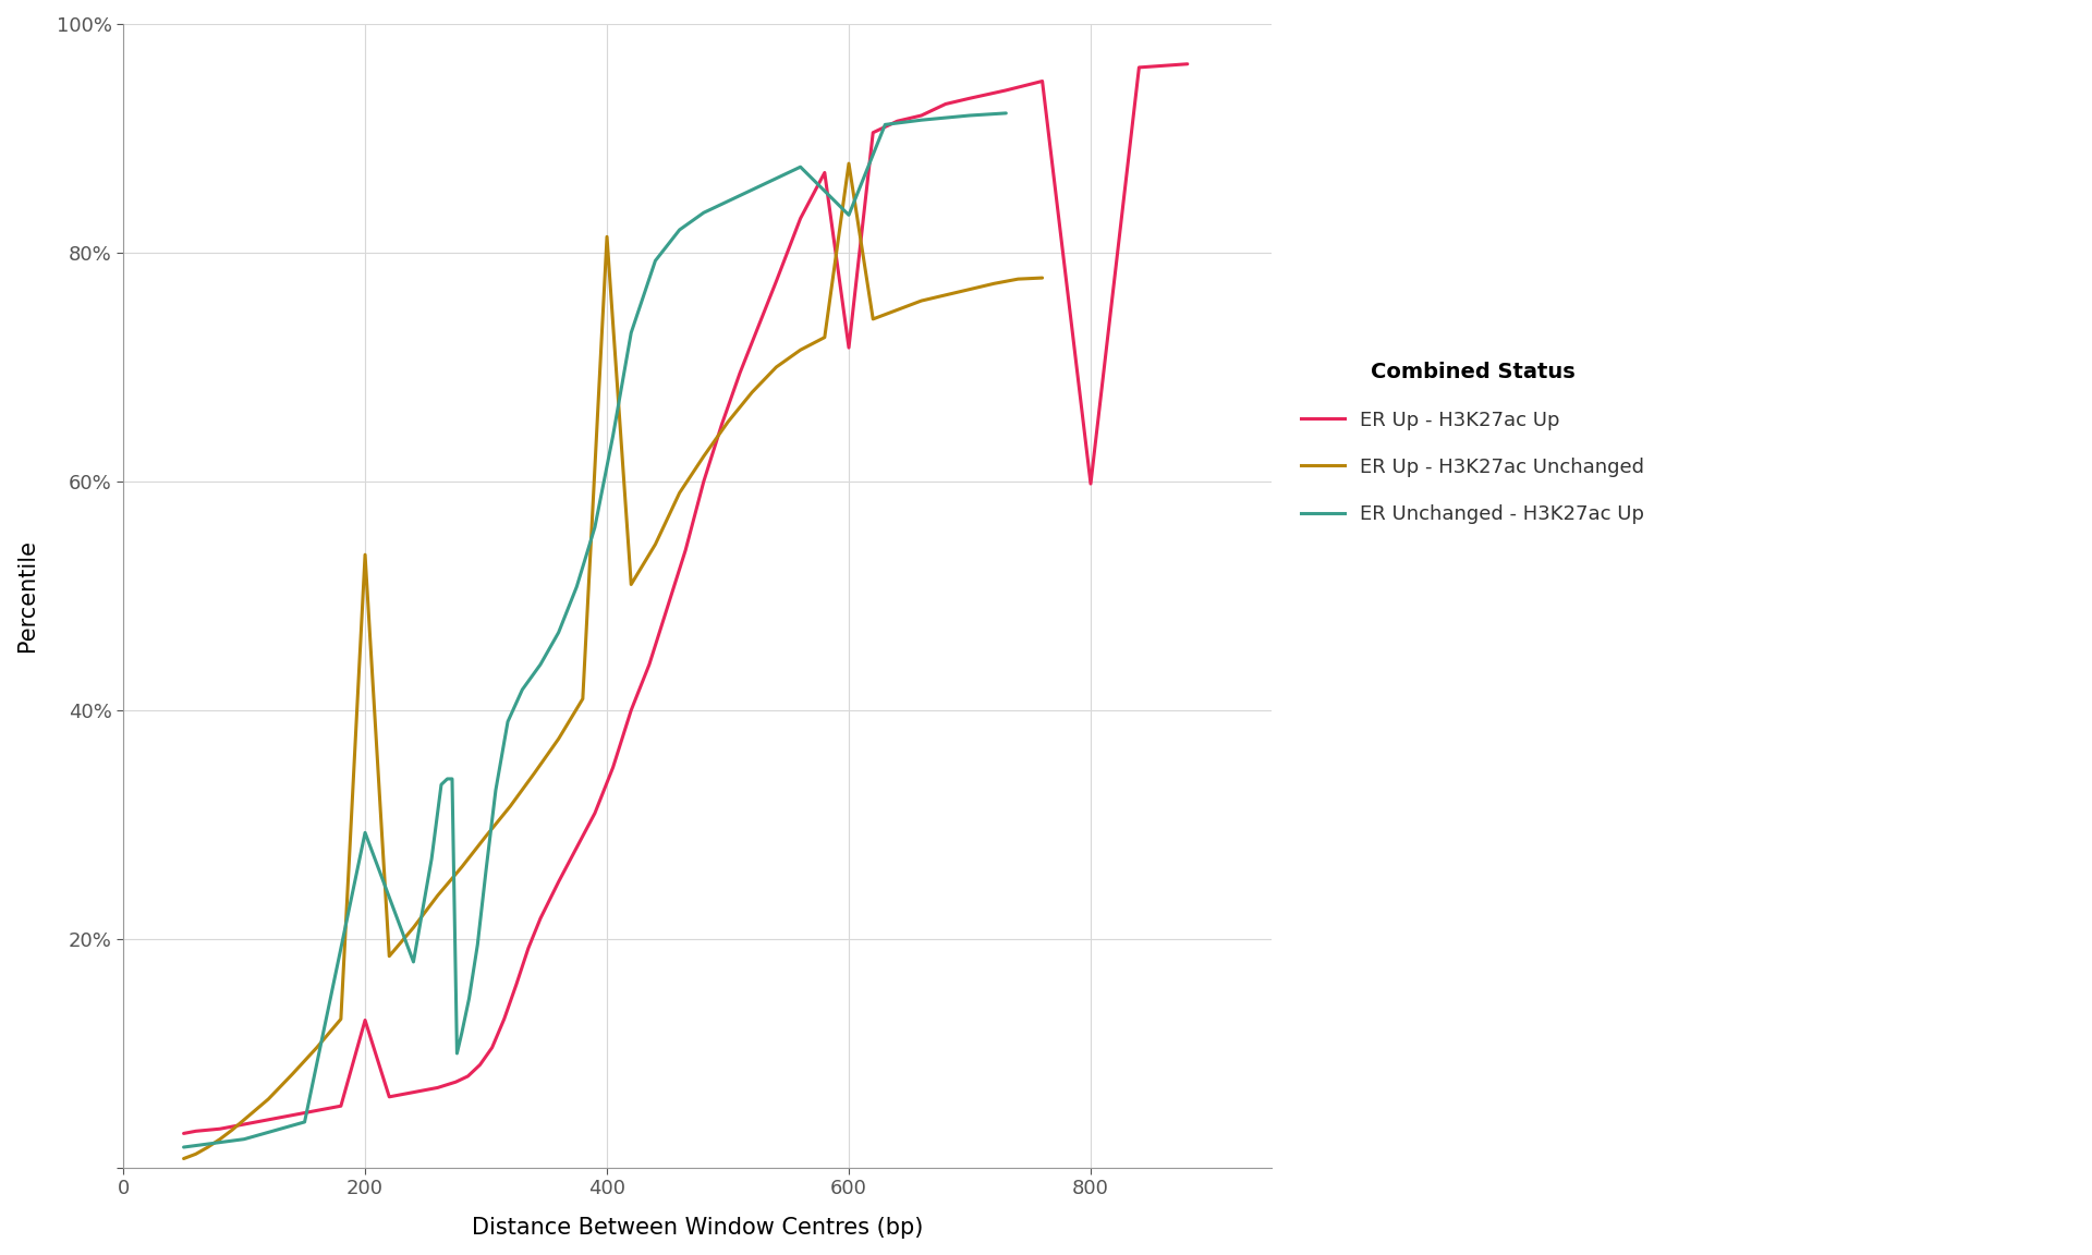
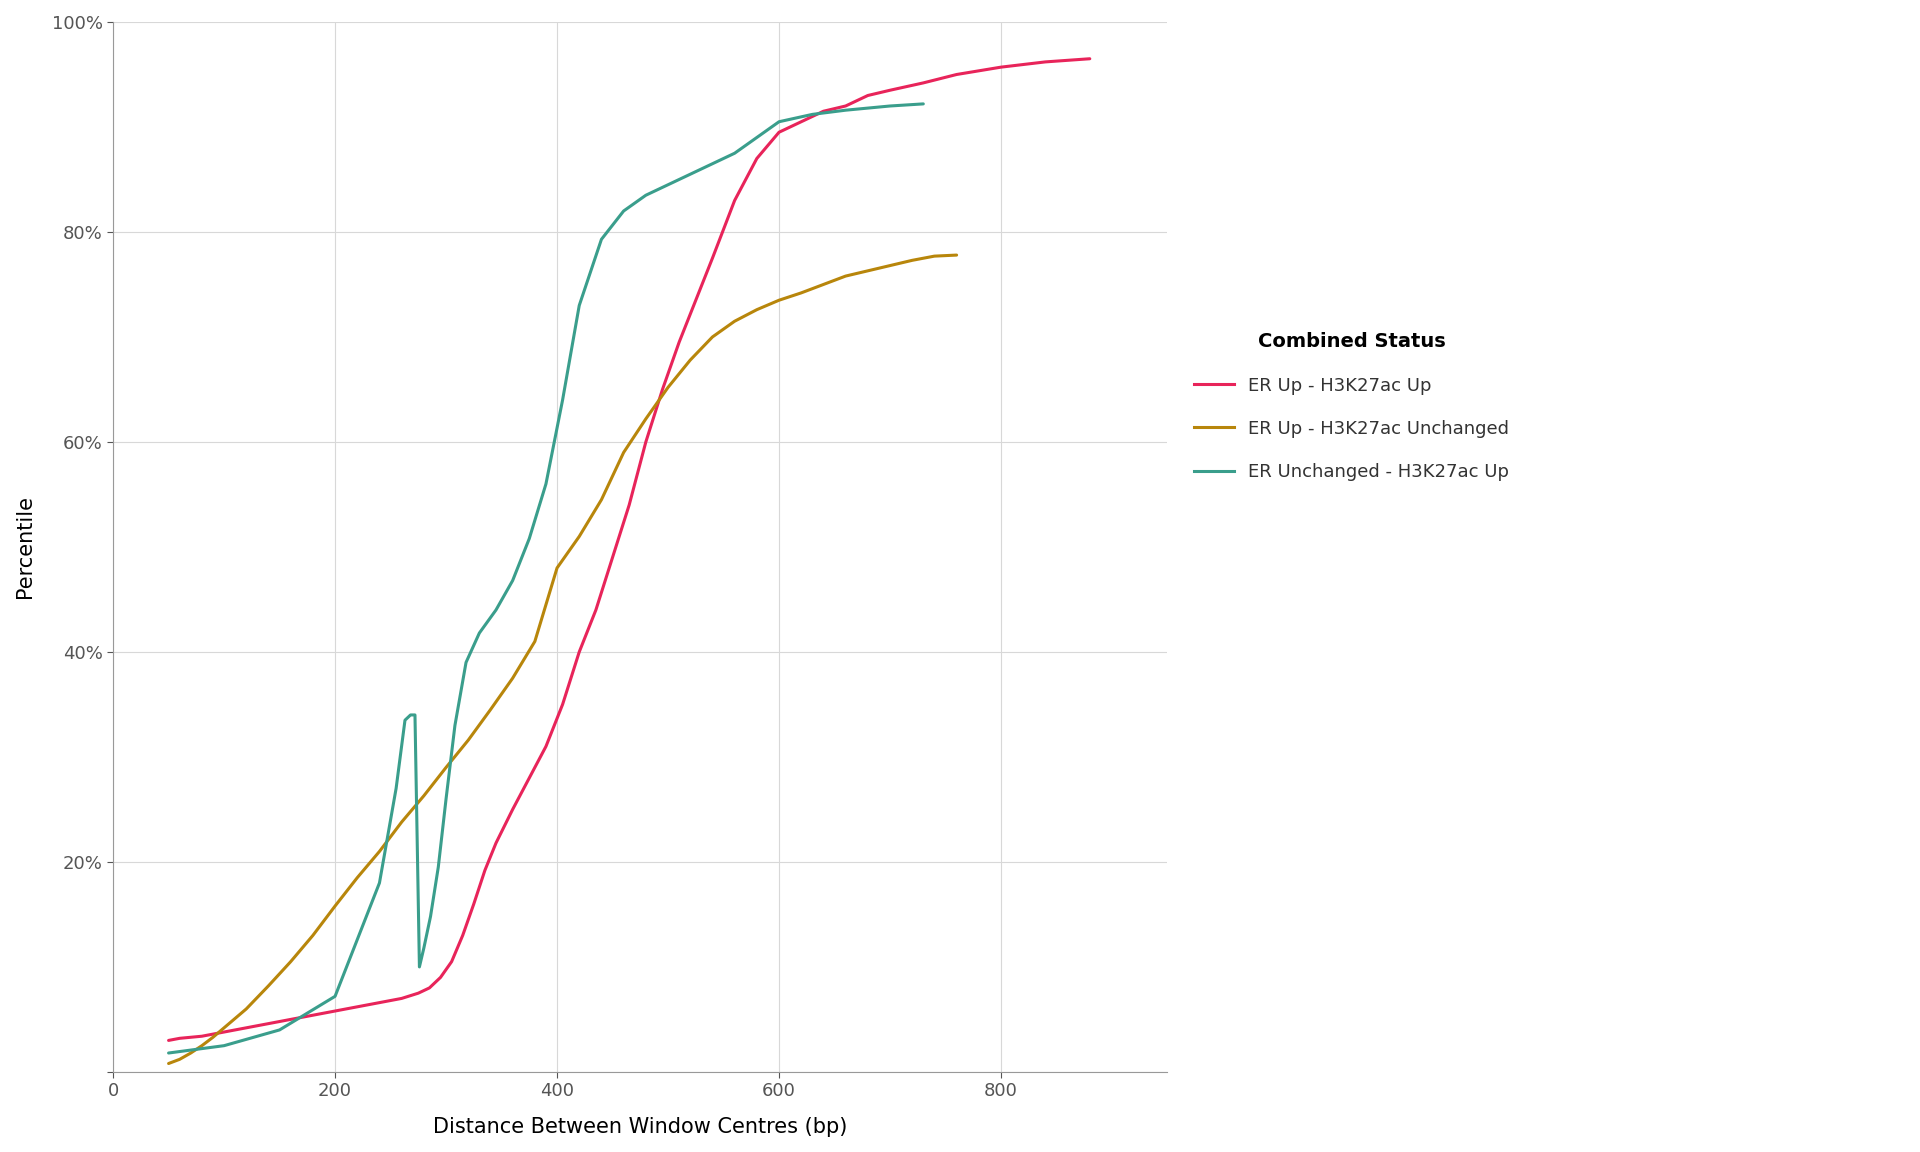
ER Up - H3K27ac Up/200: 12.9% -> 5.8%
ER Up - H3K27ac Unchanged/200: 53.6% -> 15.8%
ER Unchanged - H3K27ac Up/200: 29.3% -> 7.2%
ER Up - H3K27ac Unchanged/400: 81.4% -> 48.0%
ER Up - H3K27ac Up/600: 71.7% -> 89.5%
ER Up - H3K27ac Unchanged/600: 87.8% -> 73.5%
ER Unchanged - H3K27ac Up/600: 83.3% -> 90.5%
ER Up - H3K27ac Up/800: 59.8% -> 95.7%
